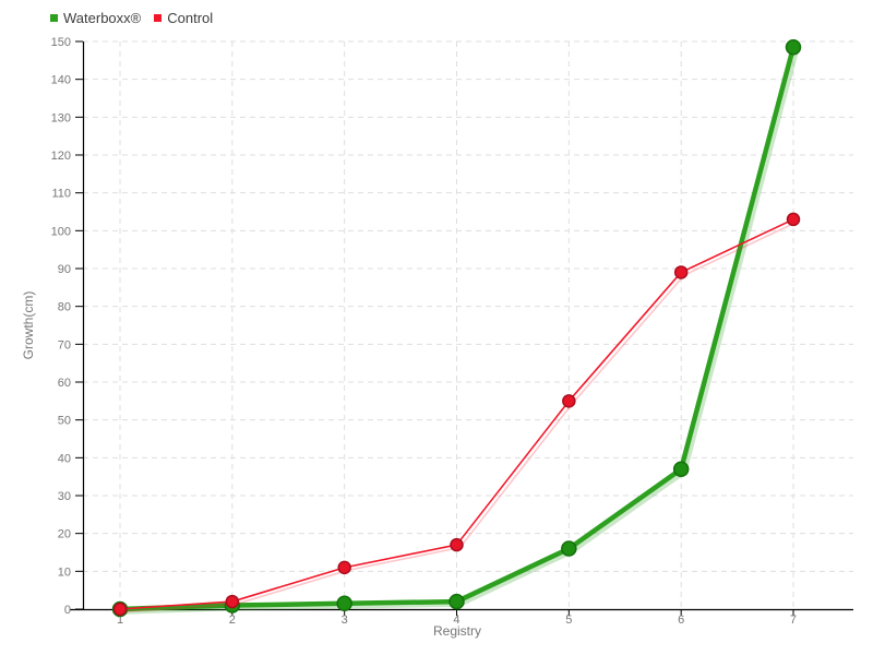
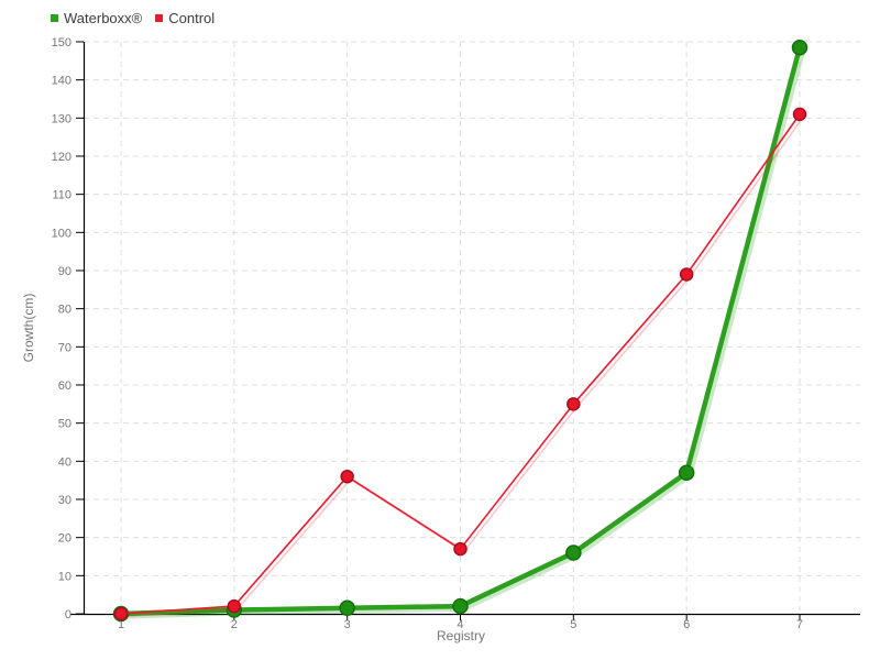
Control/3: 11 -> 36
Control/7: 103 -> 131
